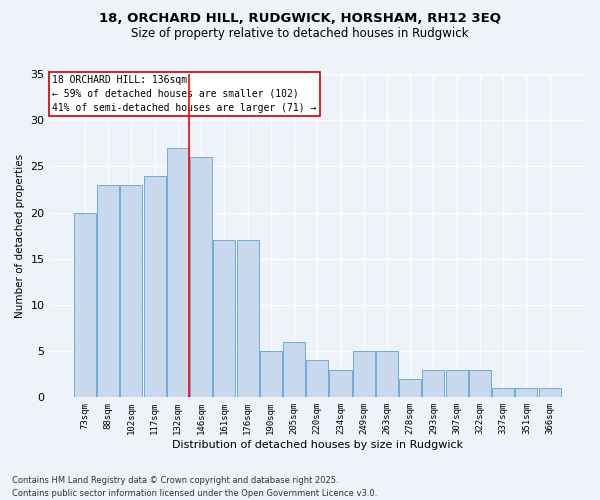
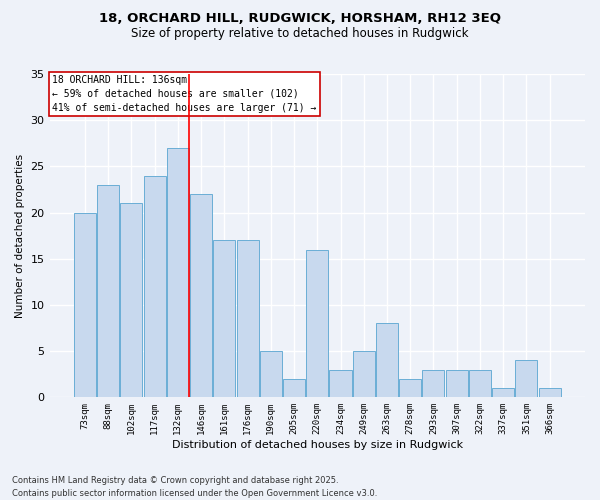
102sqm: 23 -> 21
146sqm: 26 -> 22
205sqm: 6 -> 2
220sqm: 4 -> 16
263sqm: 5 -> 8
351sqm: 1 -> 4
